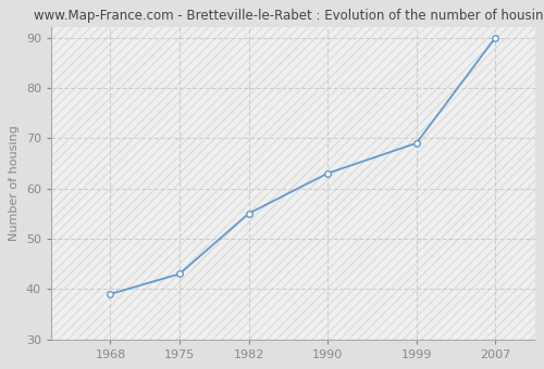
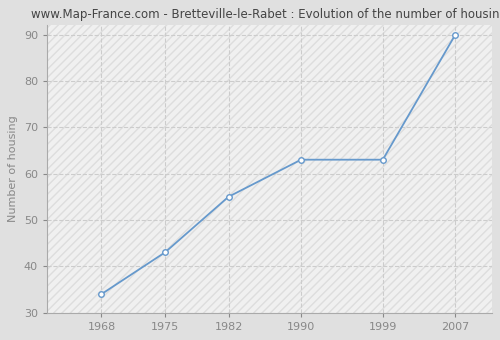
1968: 39 -> 34
1999: 69 -> 63
